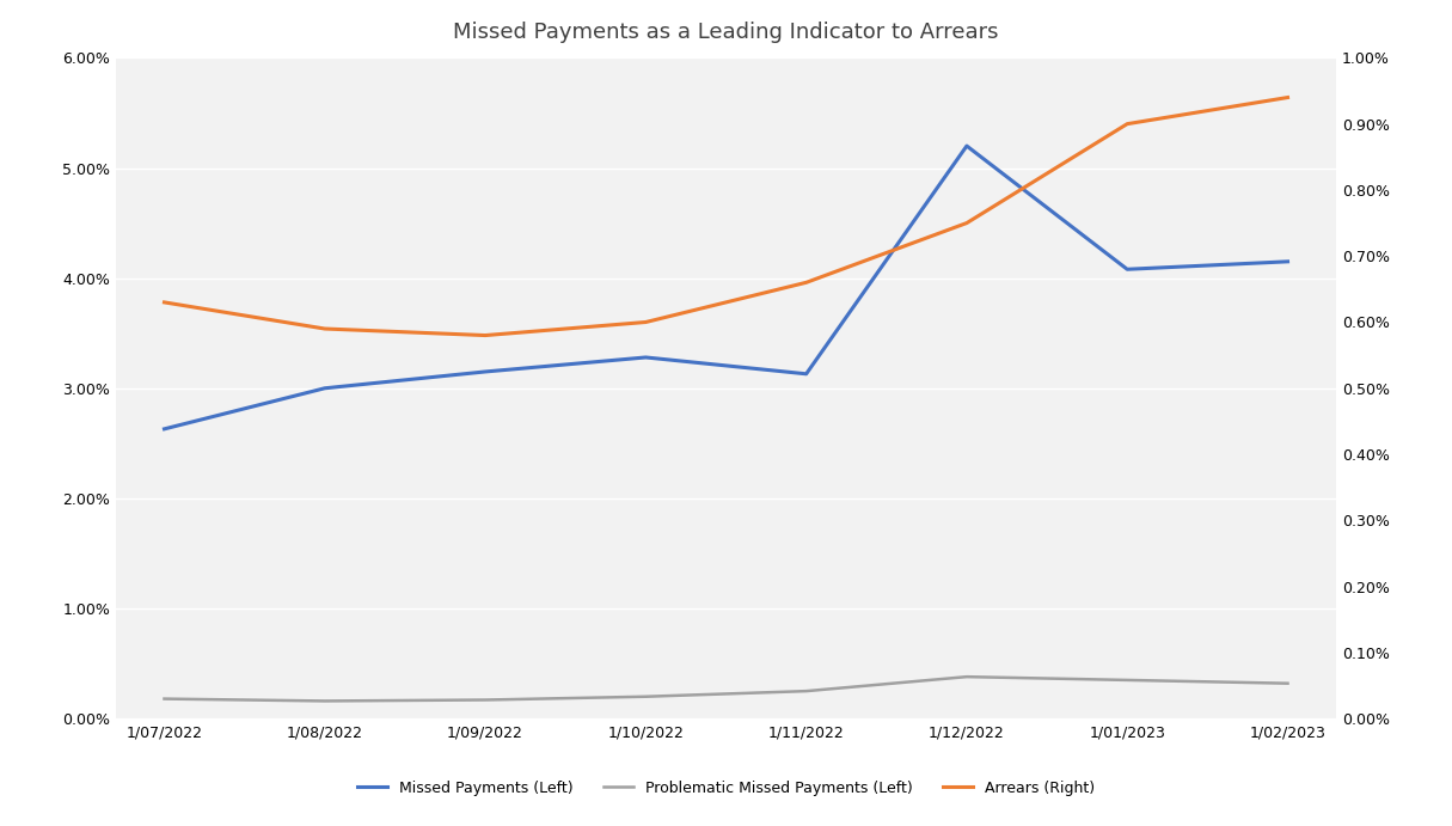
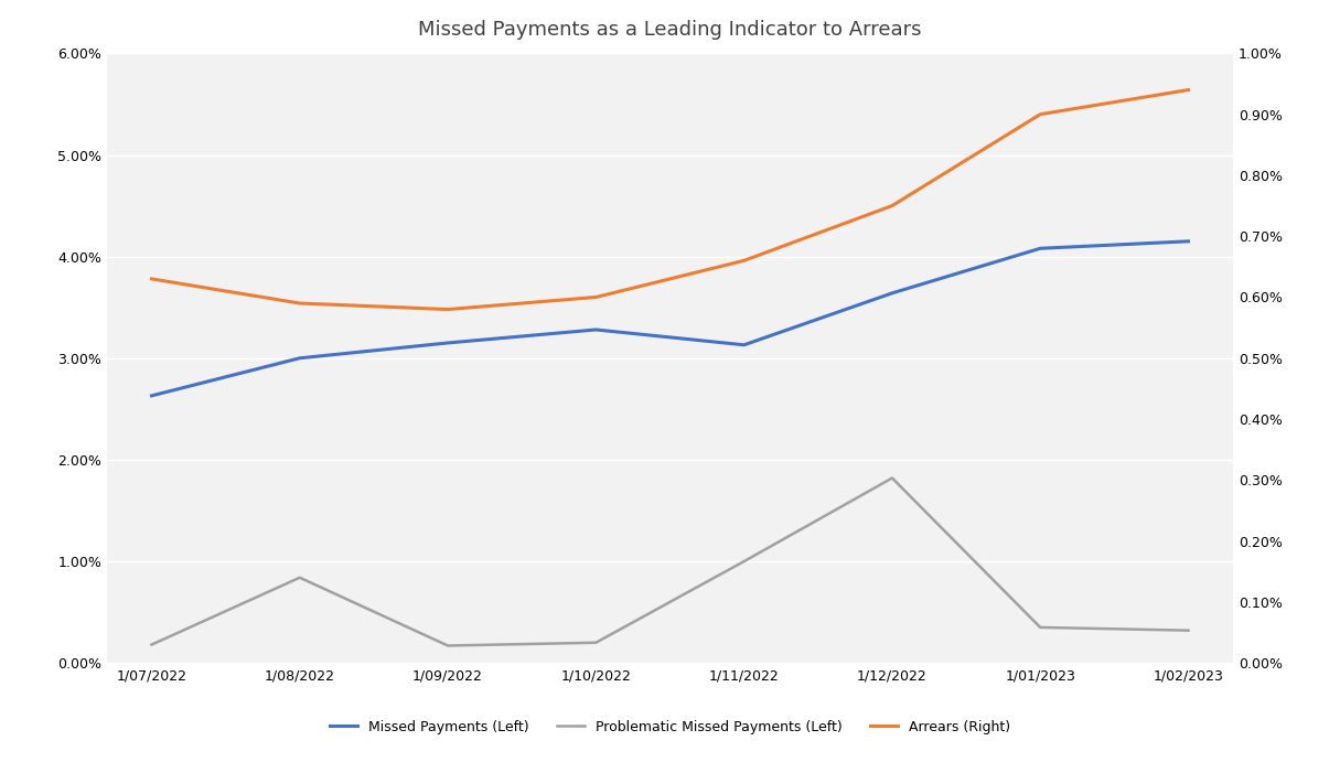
Problematic Missed Payments (Left)/1/08/2022: 0.16% -> 0.84%
Problematic Missed Payments (Left)/1/11/2022: 0.25% -> 1.00%
Missed Payments (Left)/1/12/2022: 5.20% -> 3.64%
Problematic Missed Payments (Left)/1/12/2022: 0.38% -> 1.82%
